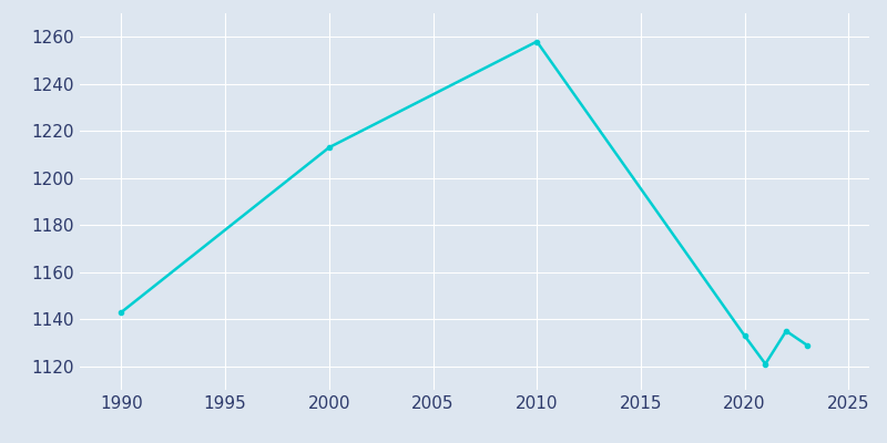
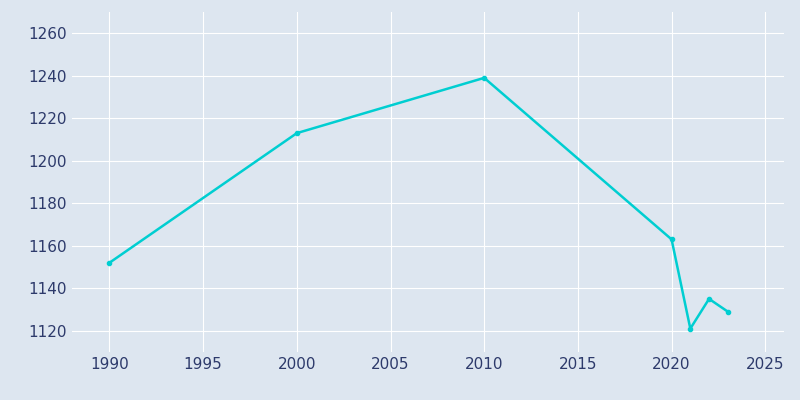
1990: 1143 -> 1152
2010: 1258 -> 1239
2020: 1133 -> 1163
